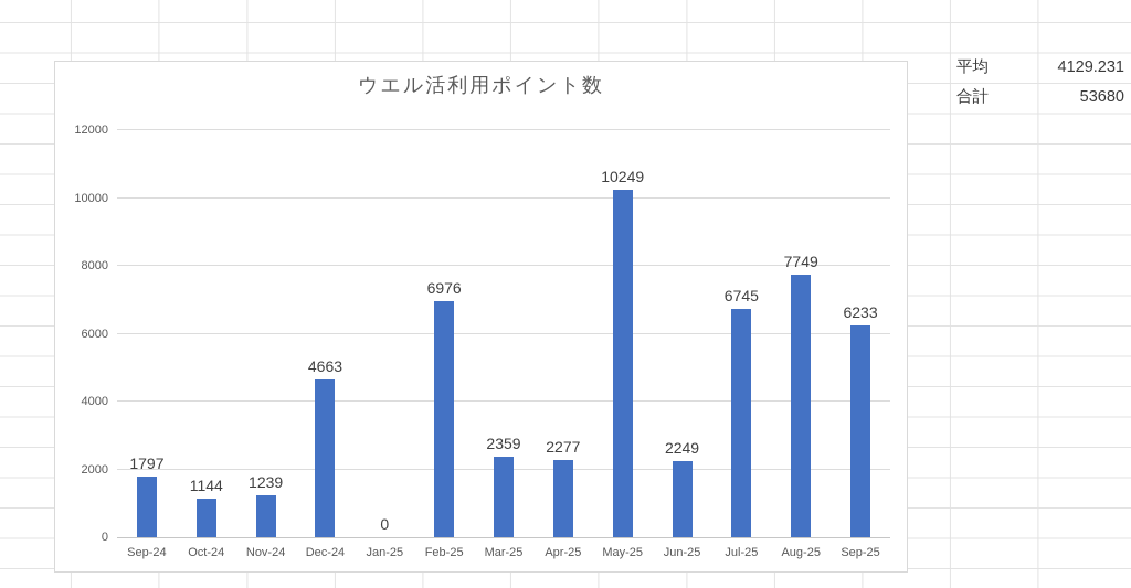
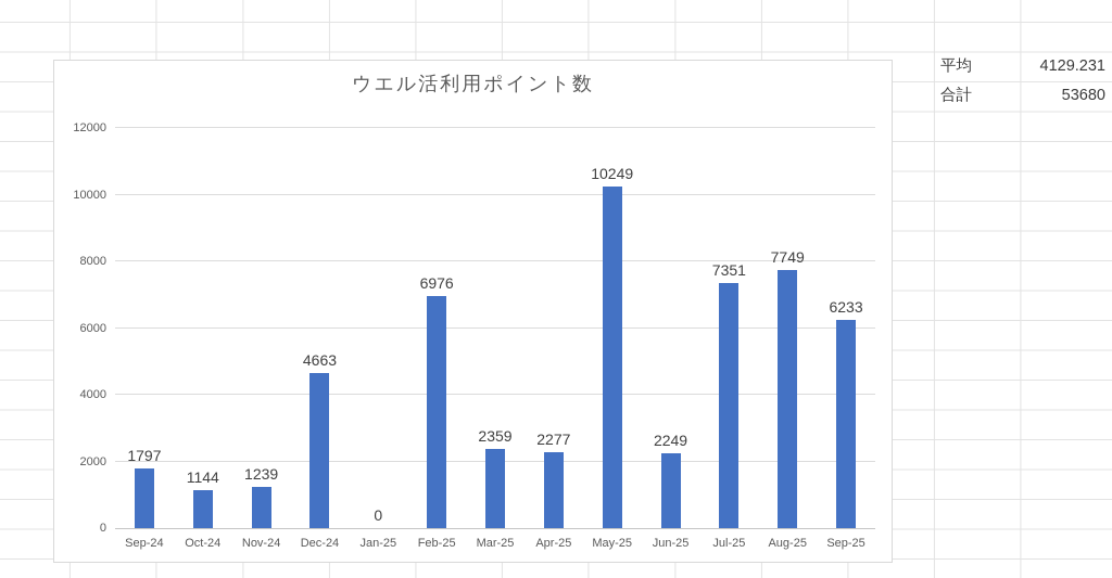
Jul-25: 6745 -> 7351
